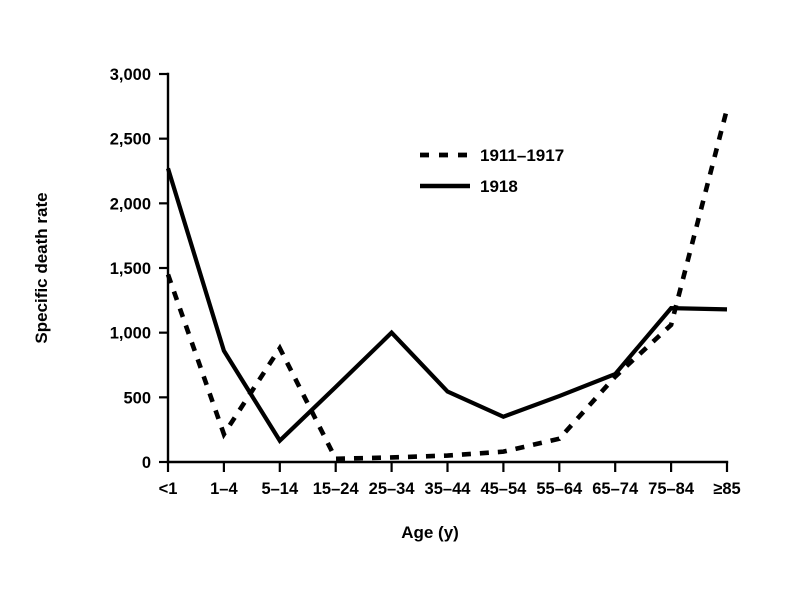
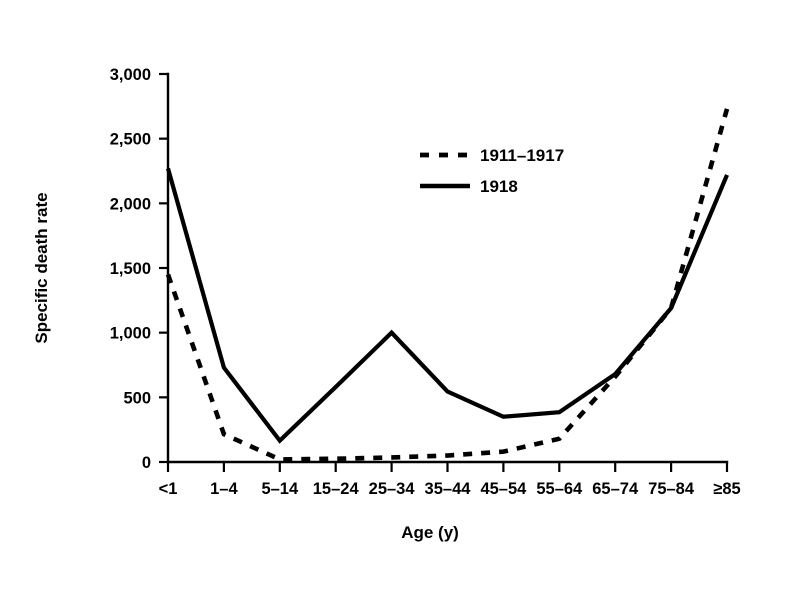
1918/1–4: 860 -> 730
1911–1917/5–14: 880 -> 20
1918/55–64: 510 -> 380
1911–1917/75–84: 1060 -> 1190
1918/≥85: 1180 -> 2220
